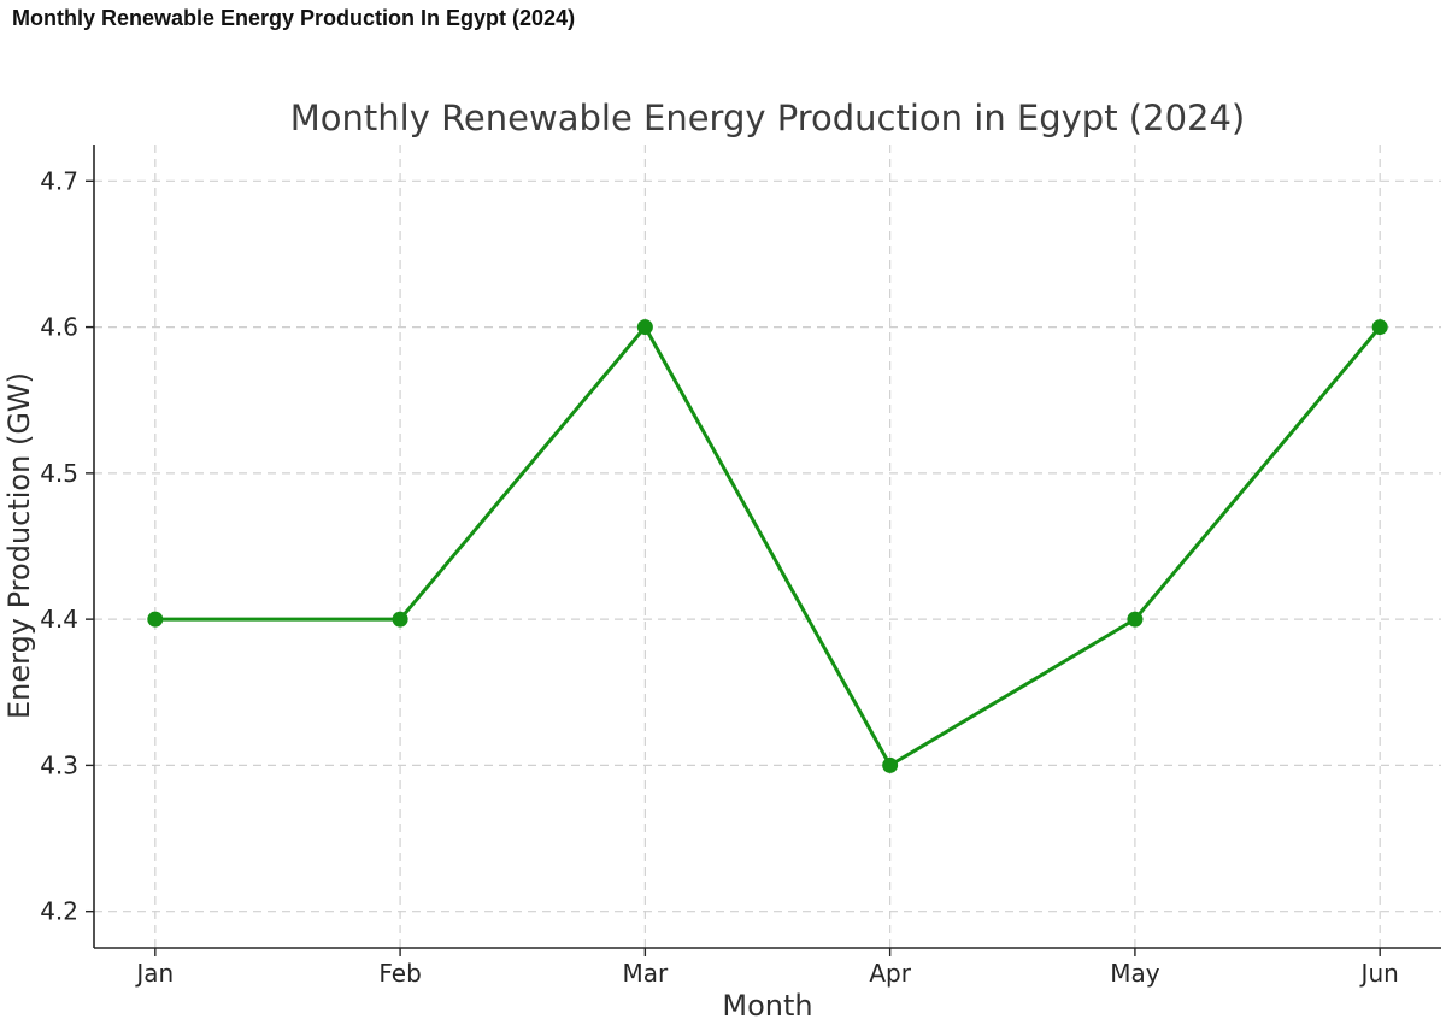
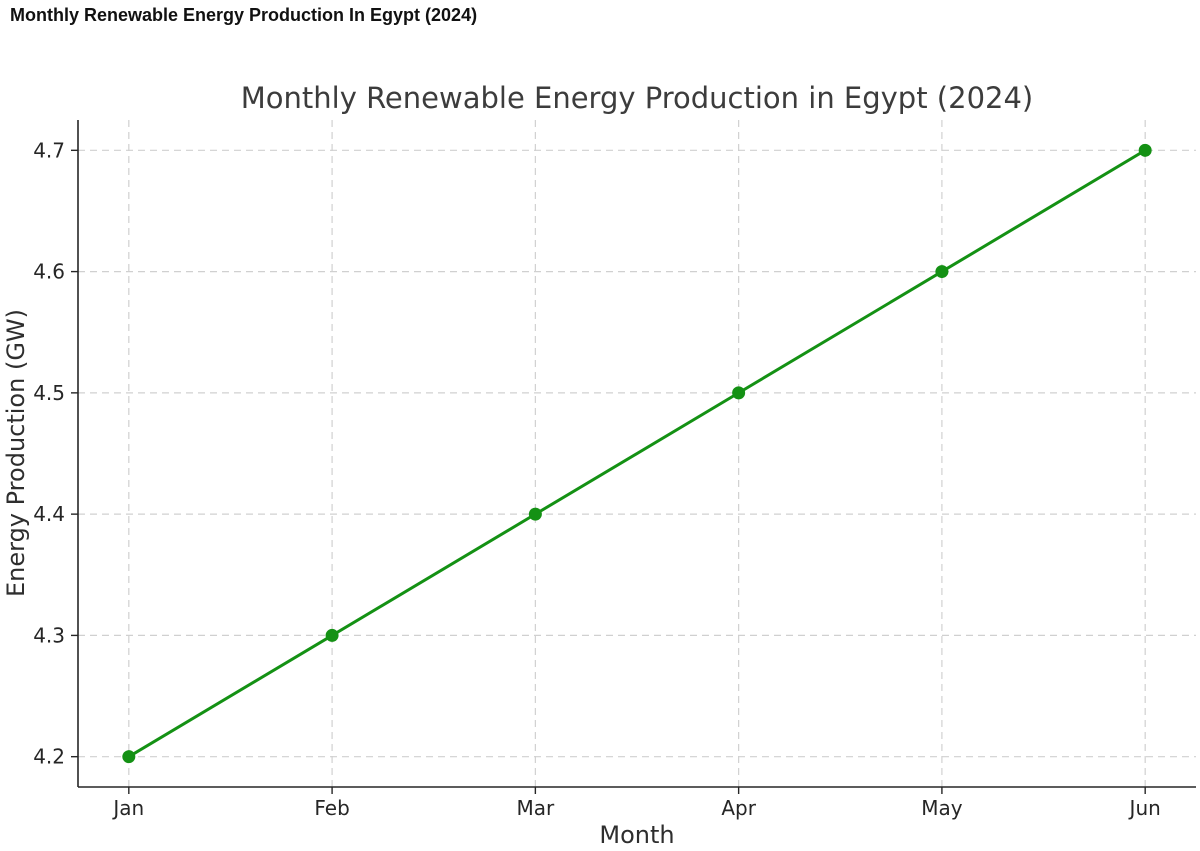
Jan: 4.4 -> 4.2
Feb: 4.4 -> 4.3
Mar: 4.6 -> 4.4
Apr: 4.3 -> 4.5
May: 4.4 -> 4.6
Jun: 4.6 -> 4.7
